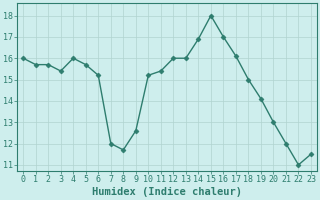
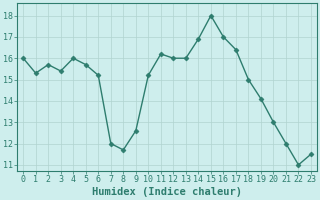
1: 15.7 -> 15.3
11: 15.4 -> 16.2
17: 16.1 -> 16.4
